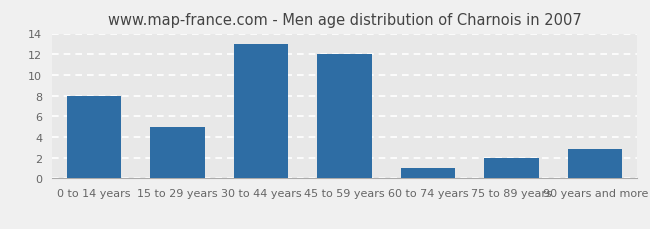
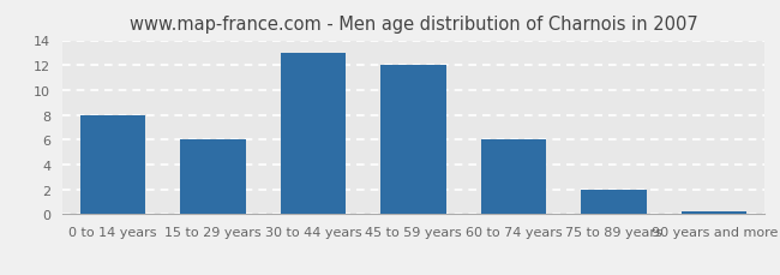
15 to 29 years: 5.0 -> 6.0
60 to 74 years: 1.0 -> 6.0
90 years and more: 2.8 -> 0.2
